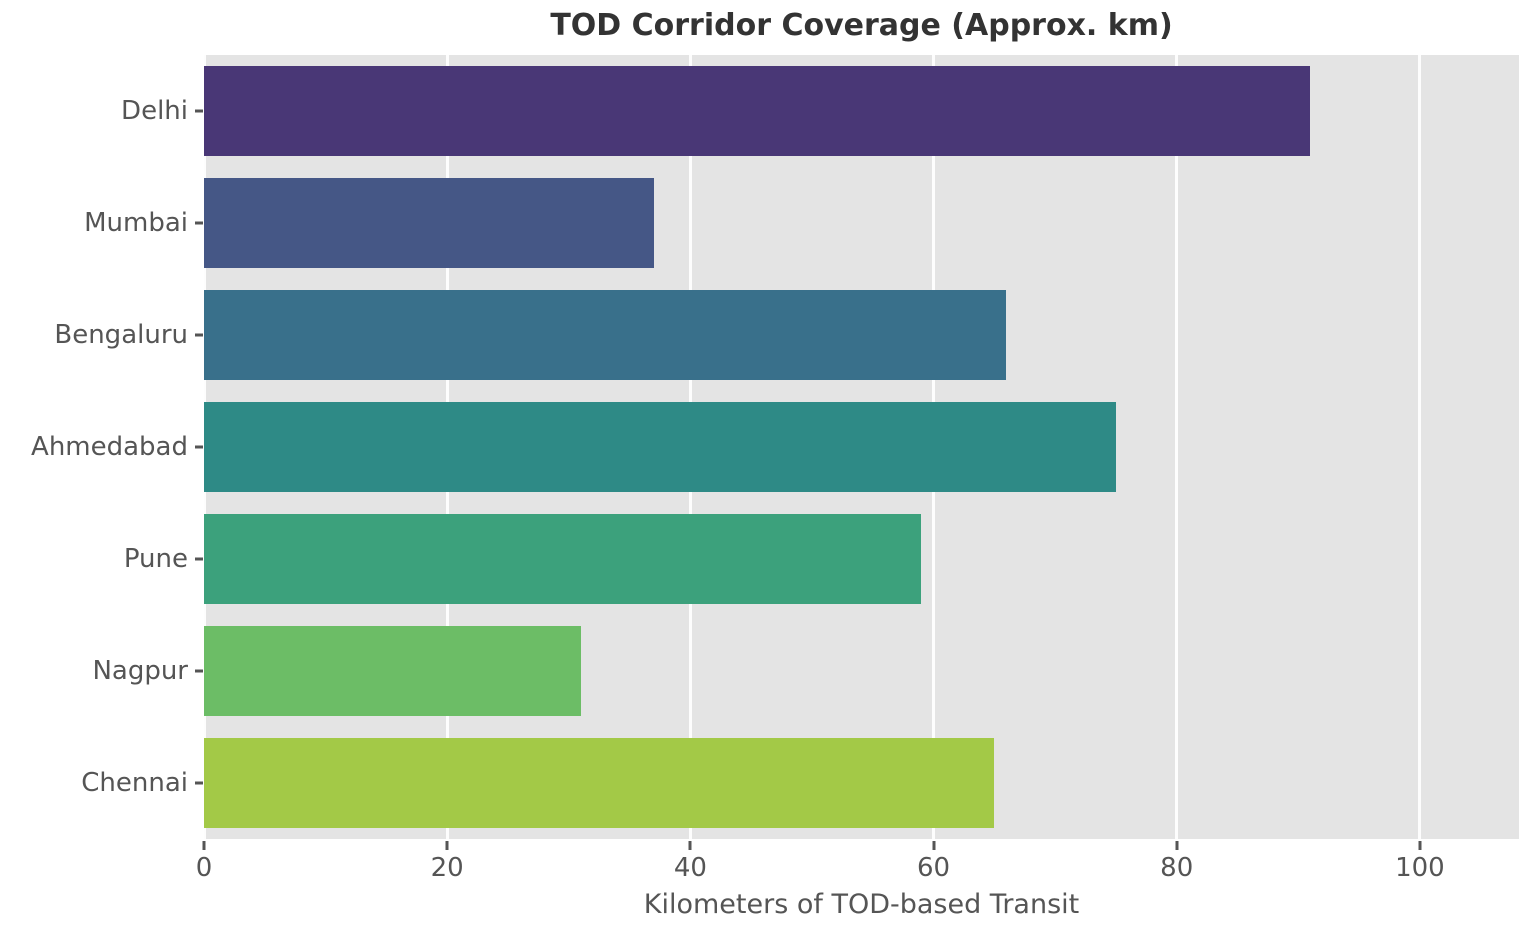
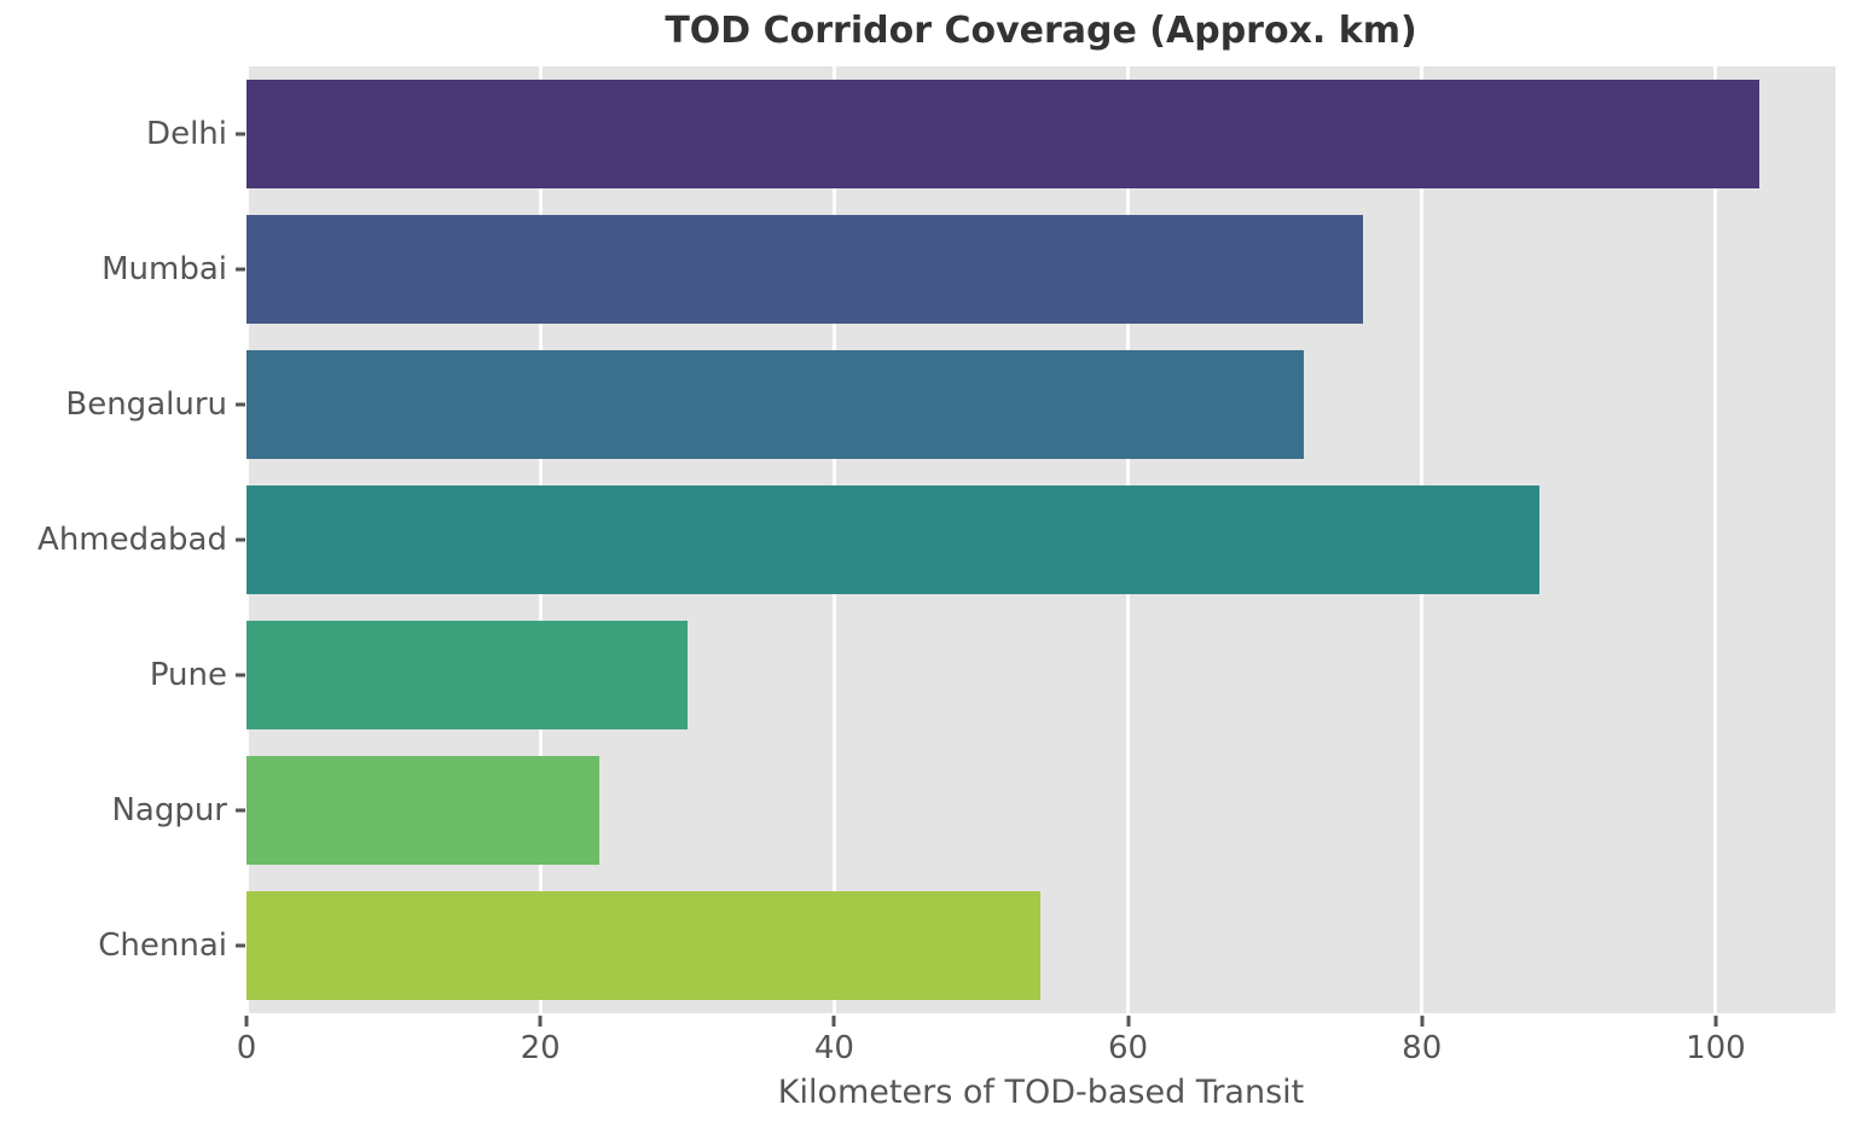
Delhi: 91 -> 103
Mumbai: 37 -> 76
Bengaluru: 66 -> 72
Ahmedabad: 75 -> 88
Pune: 59 -> 30
Nagpur: 31 -> 24
Chennai: 65 -> 54
